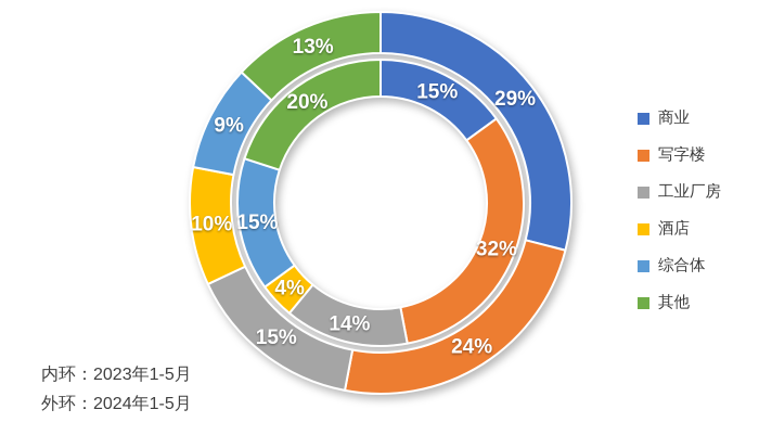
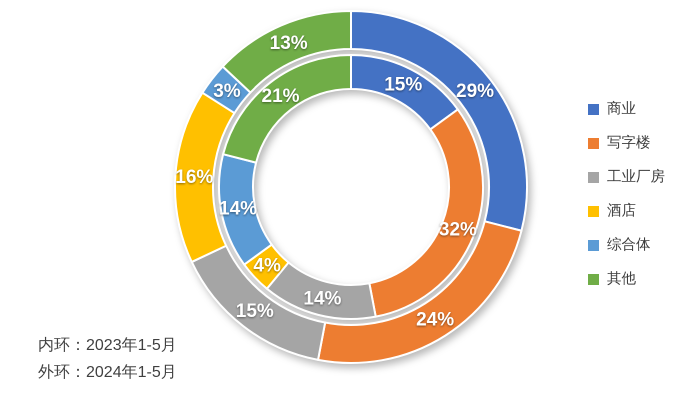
外环：2024年1-5月/酒店: 10% -> 16%
内环：2023年1-5月/综合体: 15% -> 14%
外环：2024年1-5月/综合体: 9% -> 3%
内环：2023年1-5月/其他: 20% -> 21%
